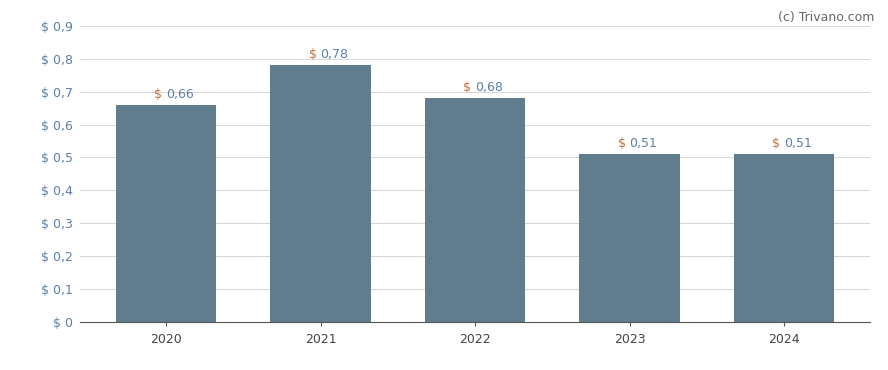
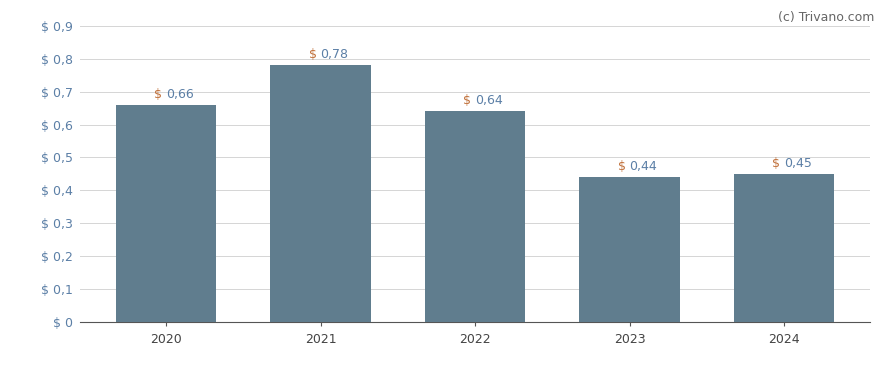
2022: 0,68 -> 0,64
2023: 0,51 -> 0,44
2024: 0,51 -> 0,45
